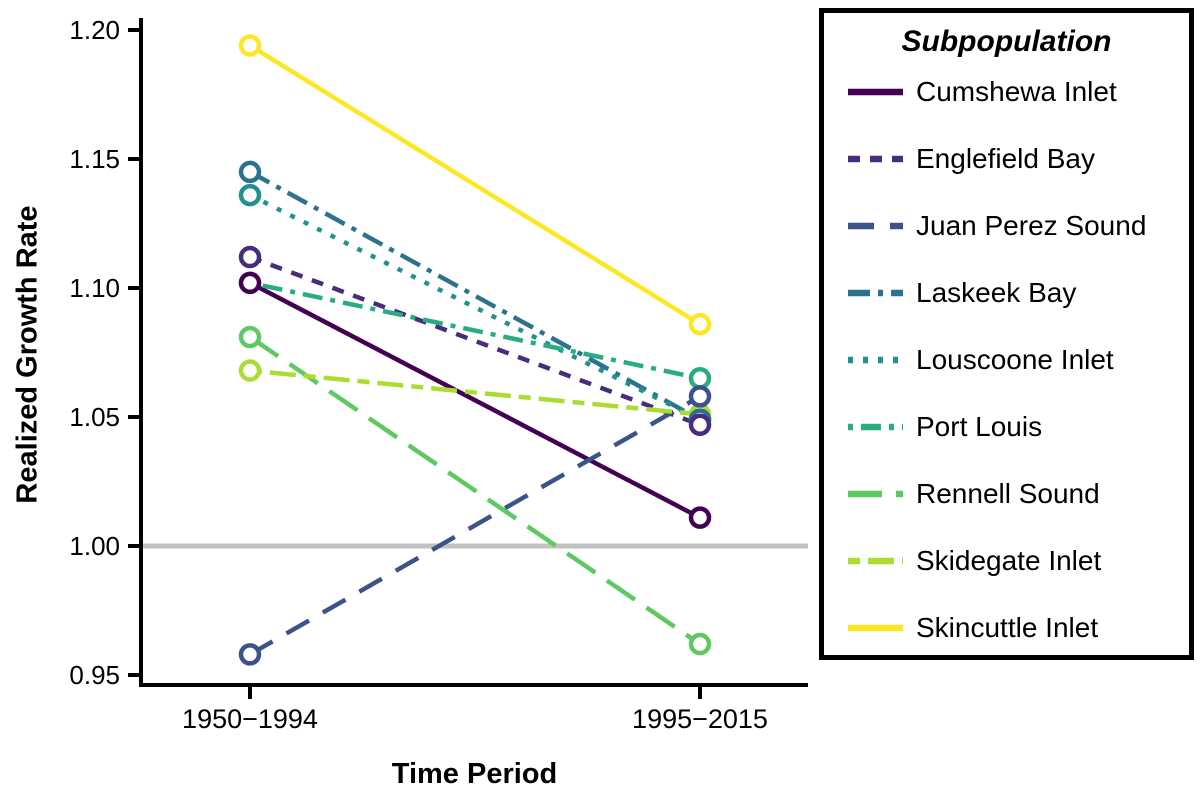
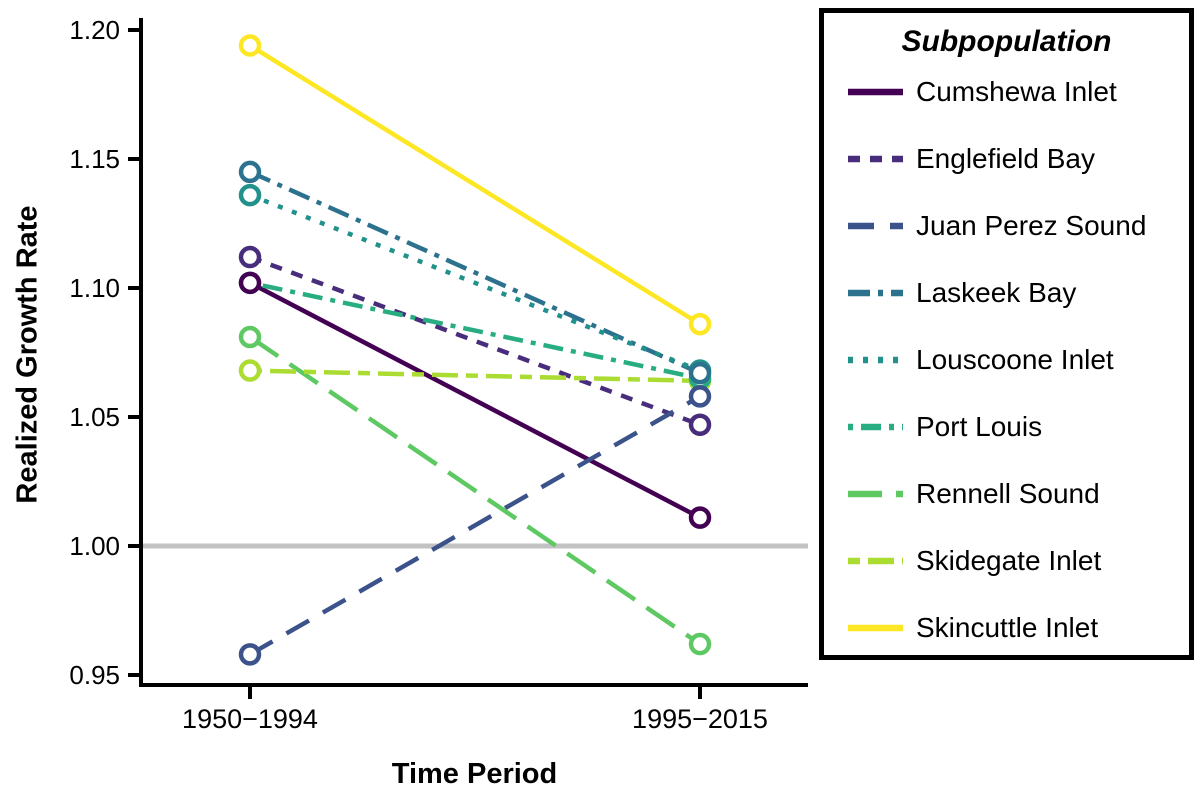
Laskeek Bay/1995−2015: 1.049 -> 1.067
Louscoone Inlet/1995−2015: 1.049 -> 1.068
Skidegate Inlet/1995−2015: 1.051 -> 1.064
